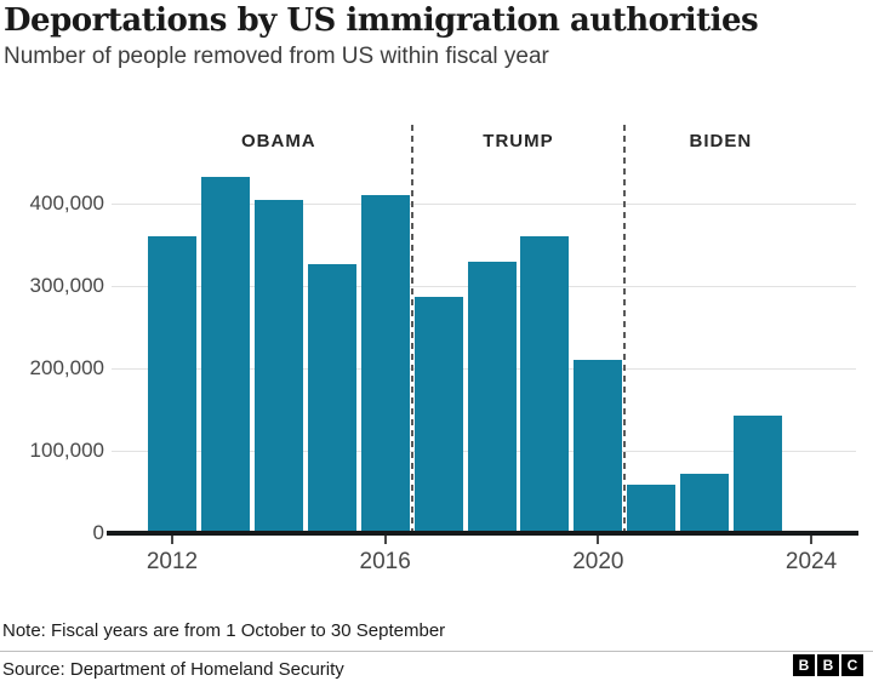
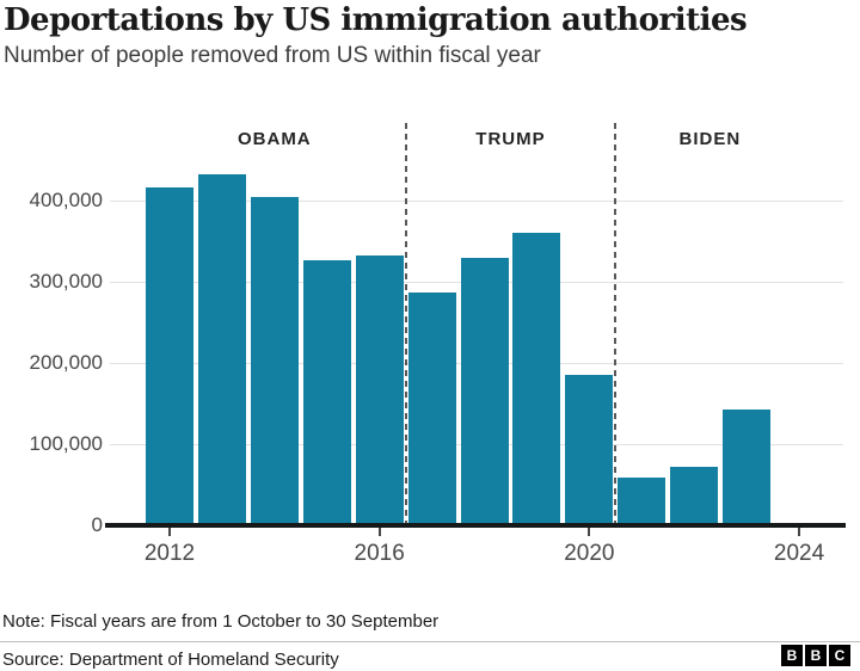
2012: 360000 -> 420000
2016: 410000 -> 330000
2020: 210000 -> 190000
